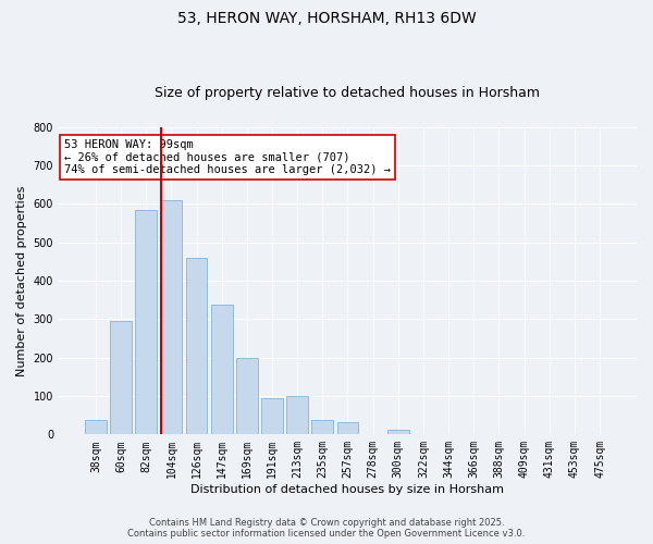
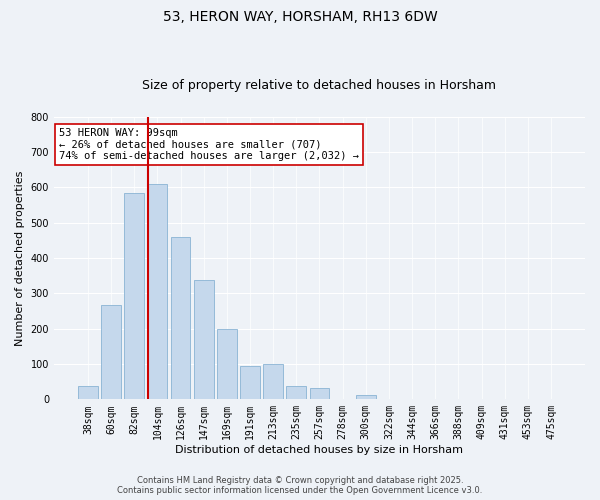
60sqm: 295 -> 267
